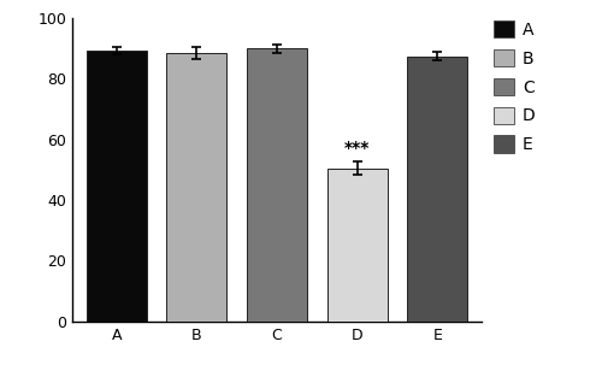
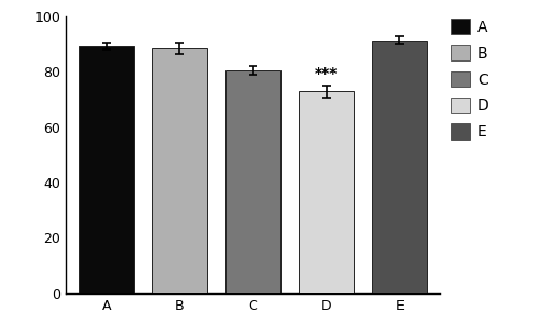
C: 90.0 -> 80.5
D: 50.5 -> 73.0
E: 87.5 -> 91.5
